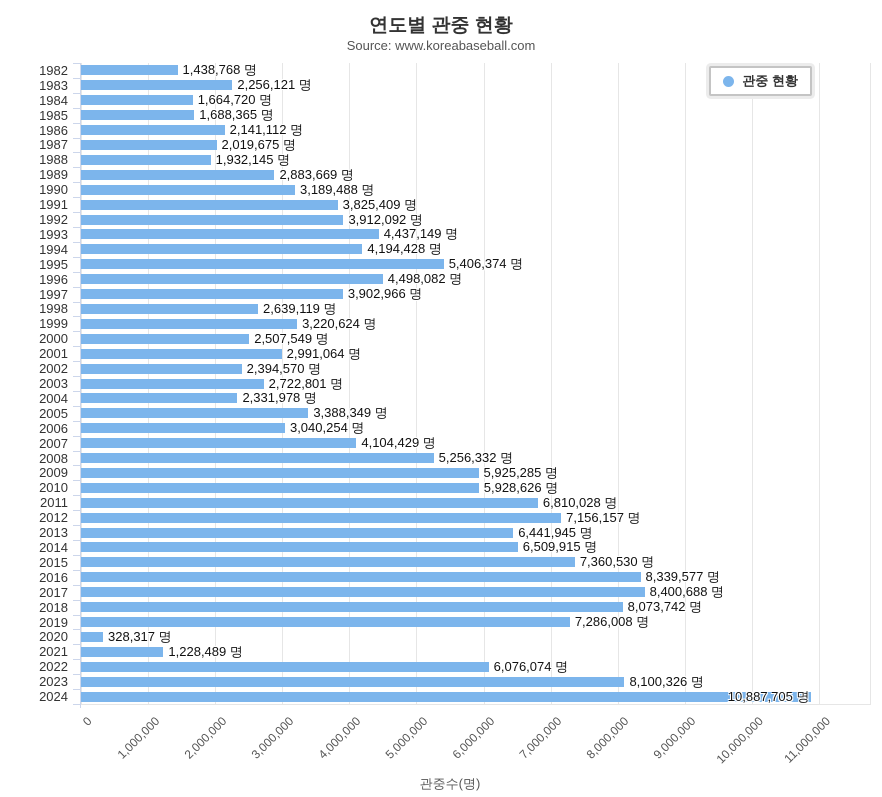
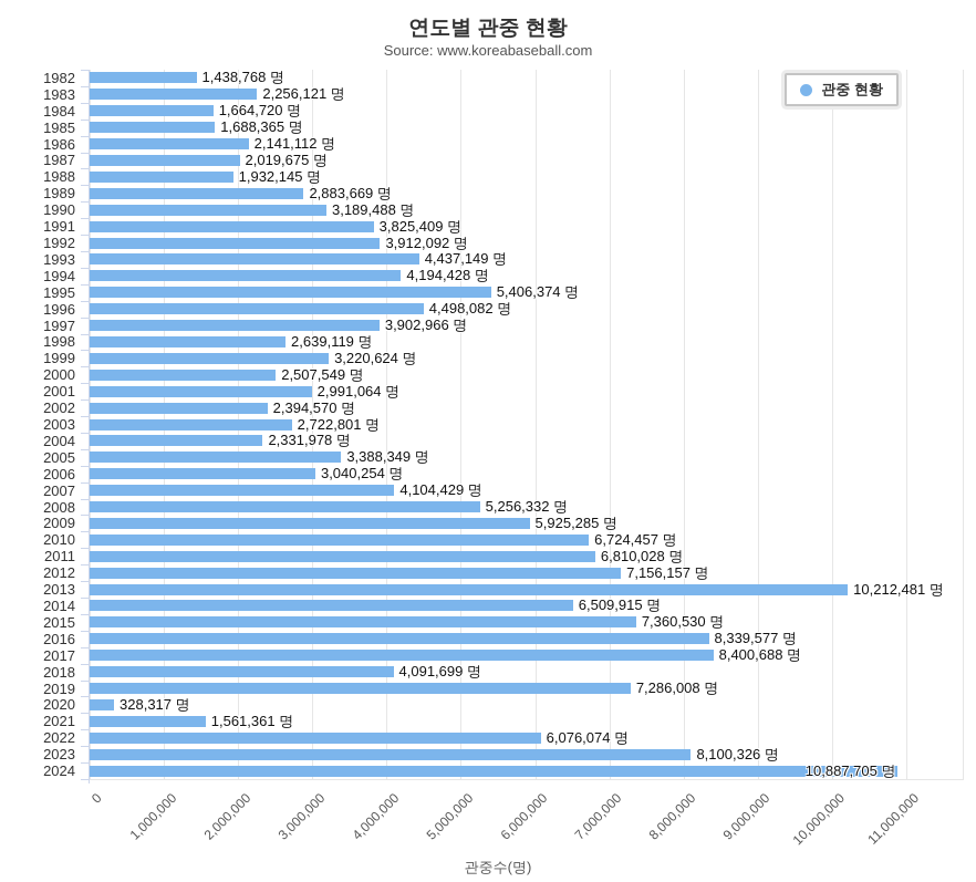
2010: 5,928,626 -> 6,724,457
2013: 6,441,945 -> 10,212,481
2018: 8,073,742 -> 4,091,699
2021: 1,228,489 -> 1,561,361
